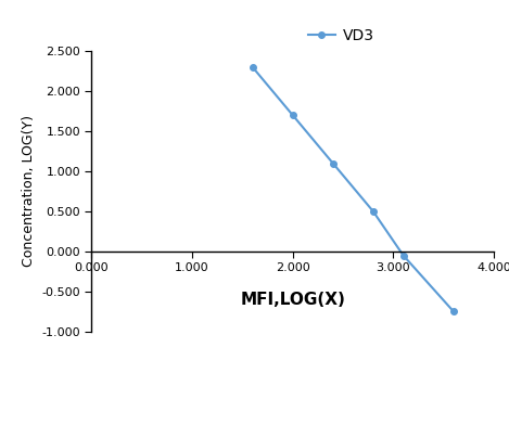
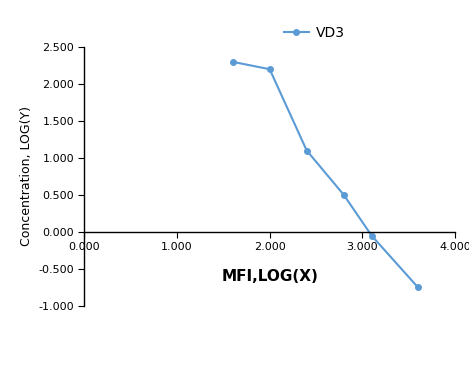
2.000: 1.70 -> 2.20
